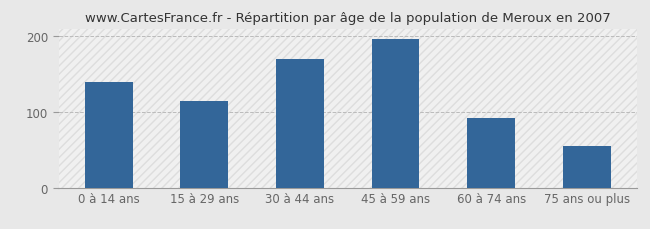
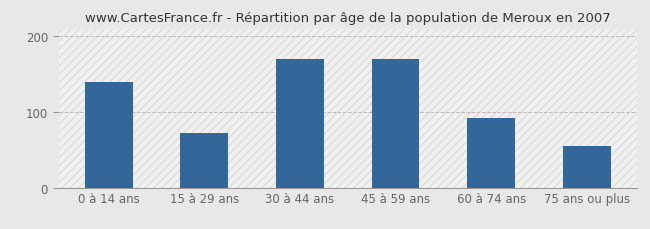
15 à 29 ans: 115 -> 72
45 à 59 ans: 197 -> 170
